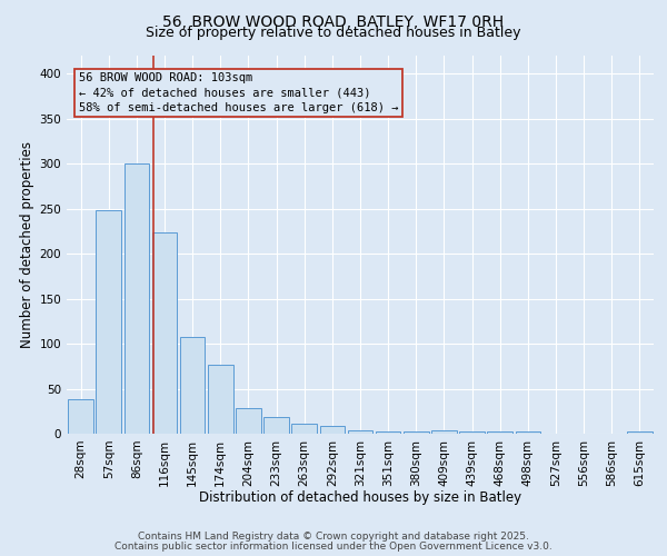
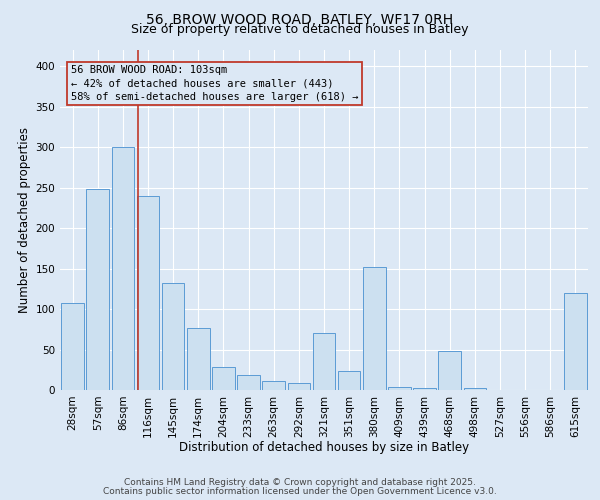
28sqm: 38 -> 108
116sqm: 224 -> 240
145sqm: 107 -> 132
321sqm: 4 -> 70
351sqm: 3 -> 24
380sqm: 3 -> 152
468sqm: 2 -> 48
615sqm: 3 -> 120
